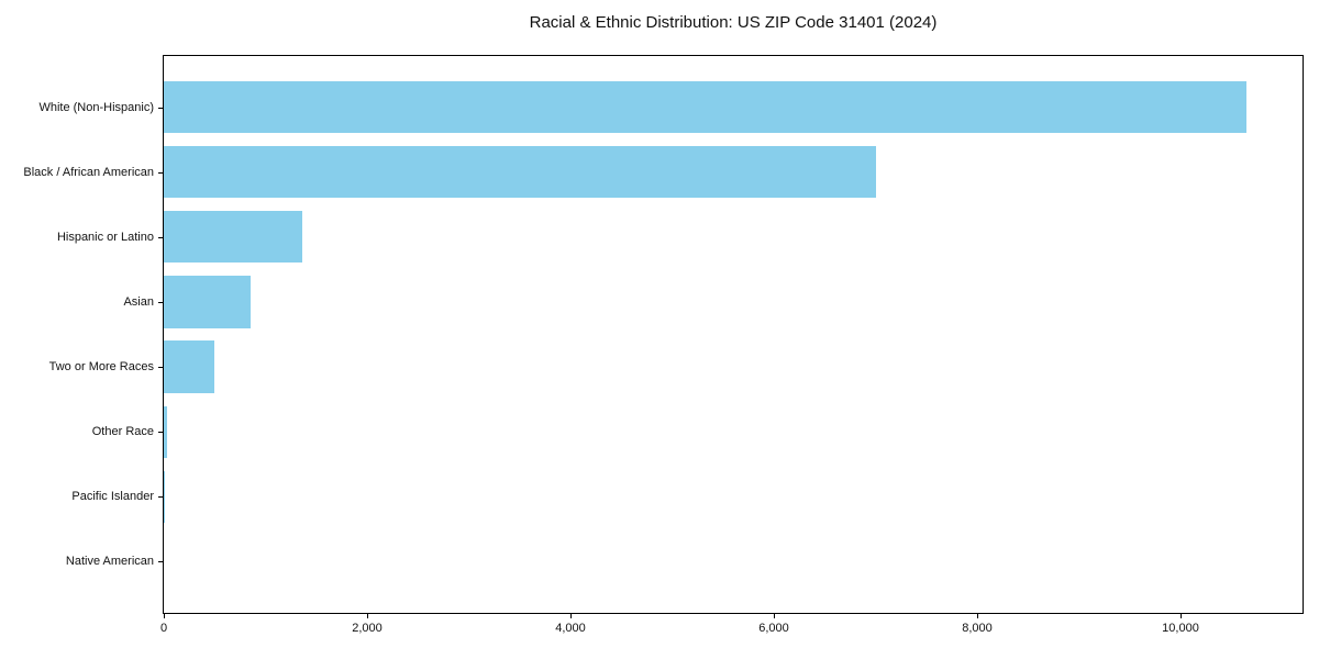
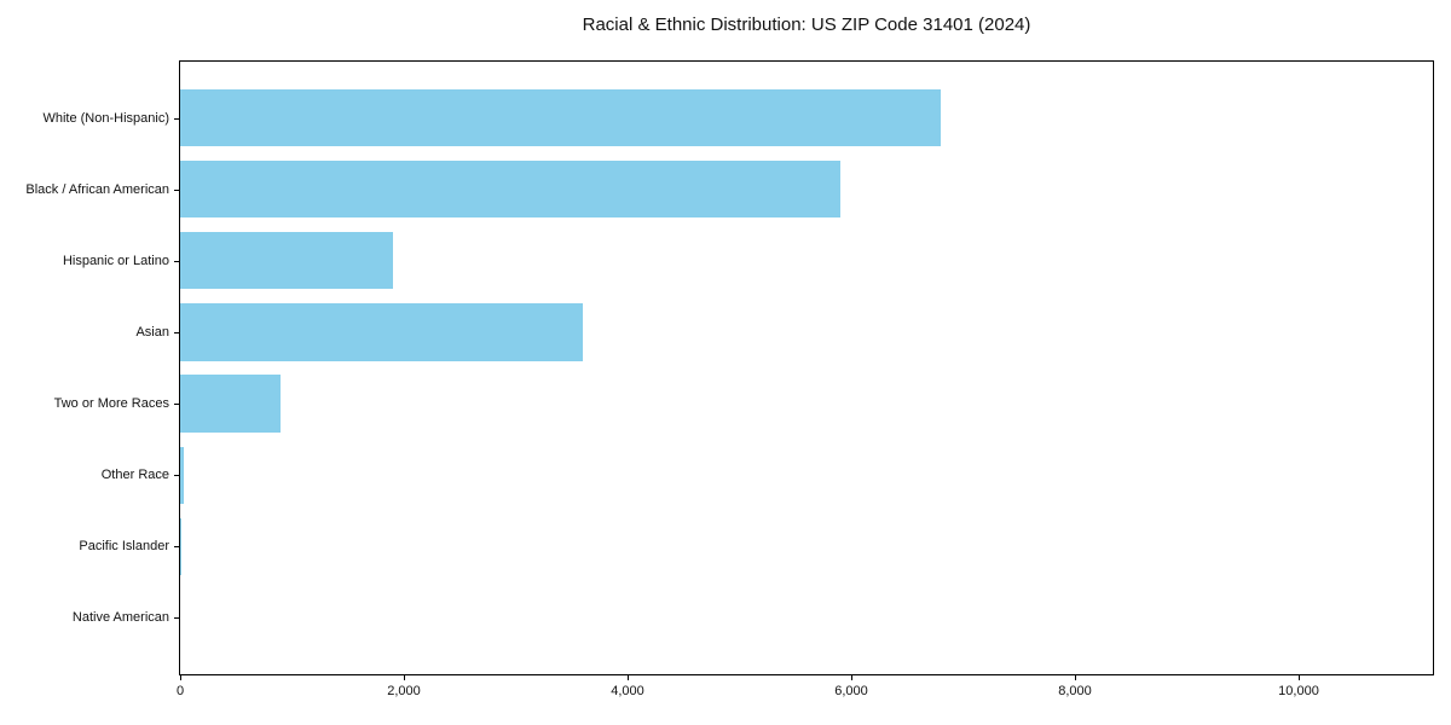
White (Non-Hispanic): 10600 -> 6800
Black / African American: 7000 -> 5900
Hispanic or Latino: 1400 -> 1900
Asian: 800 -> 3600
Two or More Races: 500 -> 900
